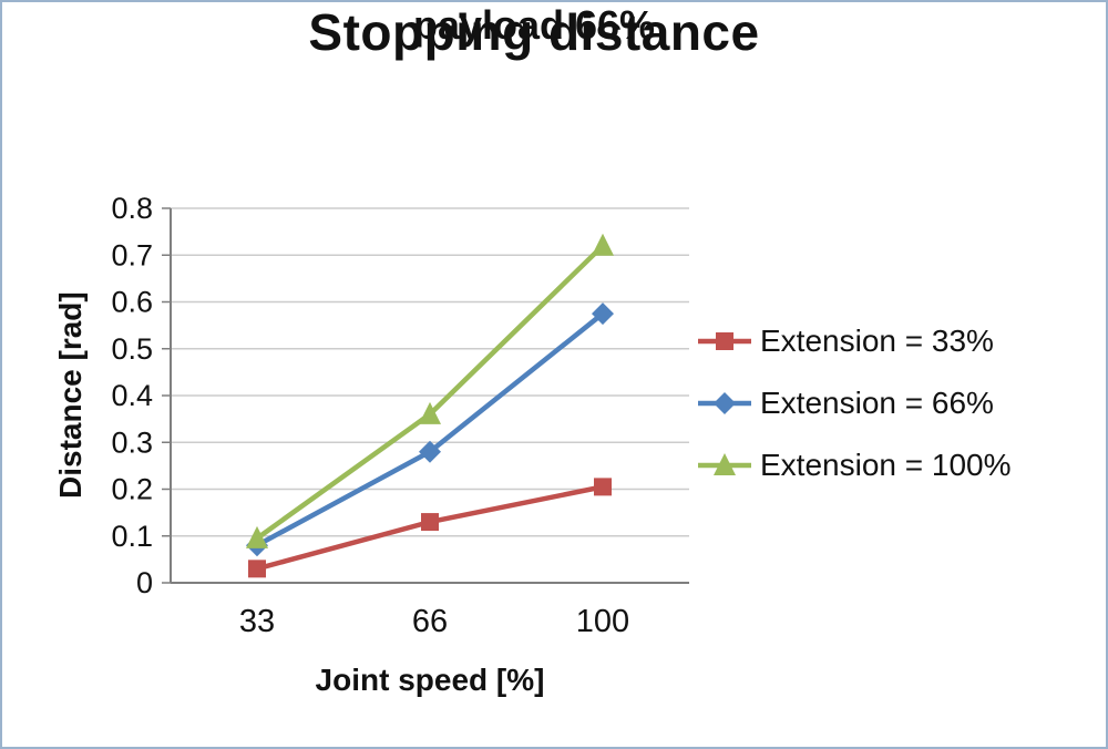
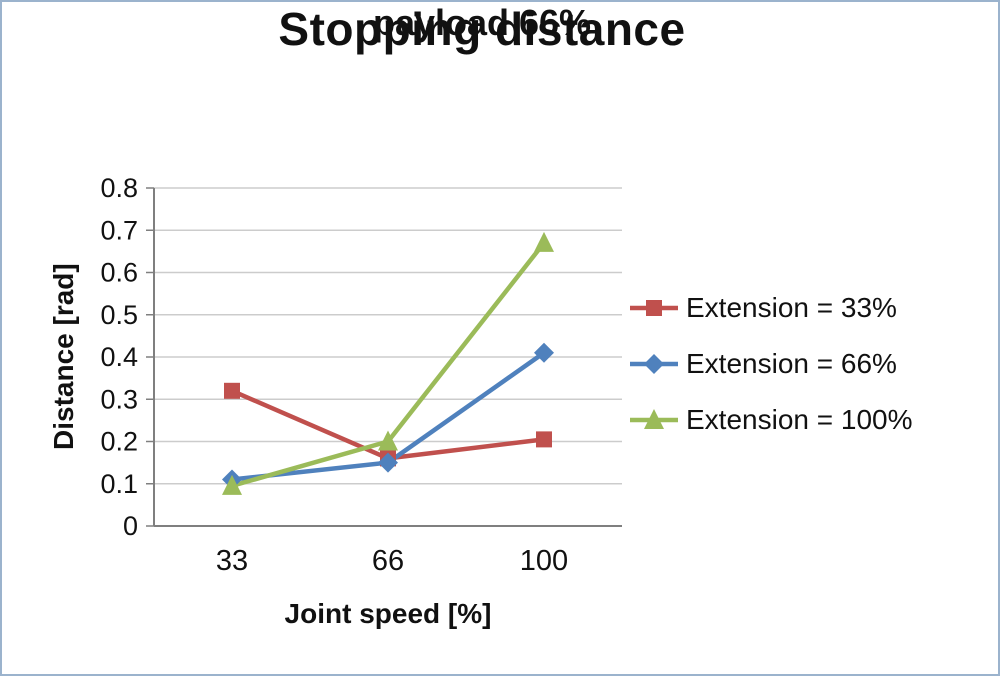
Extension = 33%/33: 0.03 -> 0.32
Extension = 66%/33: 0.08 -> 0.11
Extension = 33%/66: 0.13 -> 0.16
Extension = 66%/66: 0.28 -> 0.15
Extension = 100%/66: 0.36 -> 0.20
Extension = 66%/100: 0.57 -> 0.41
Extension = 100%/100: 0.72 -> 0.67
